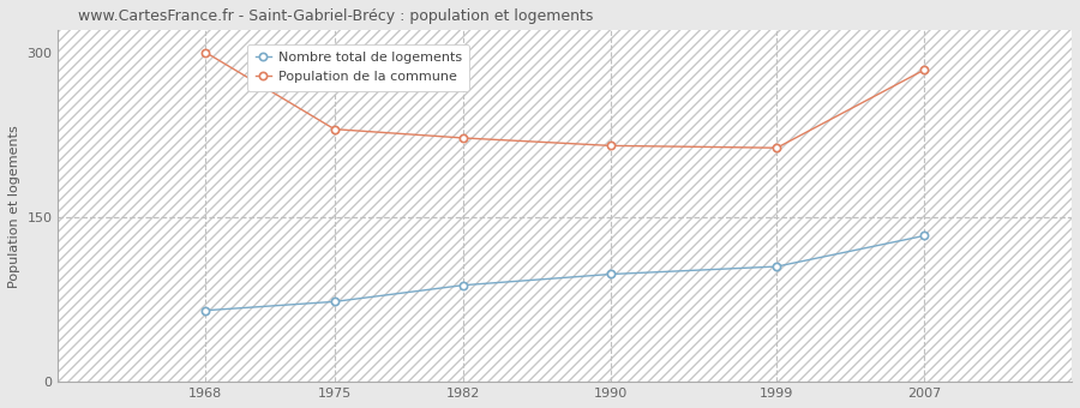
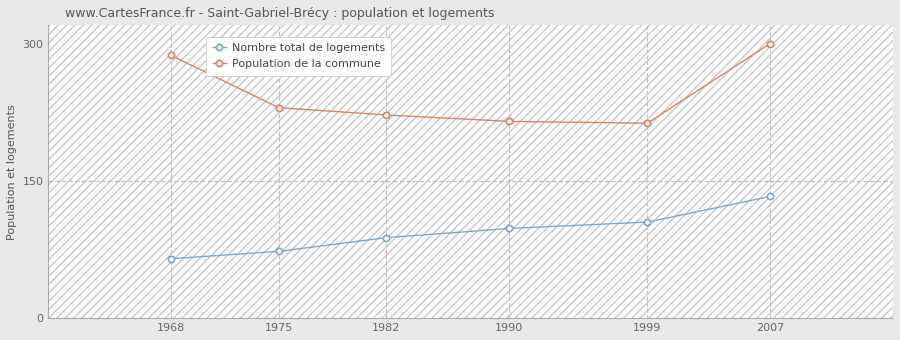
Population de la commune/1968: 300 -> 287
Population de la commune/2007: 284 -> 300
